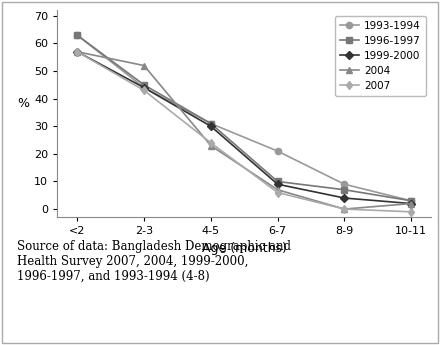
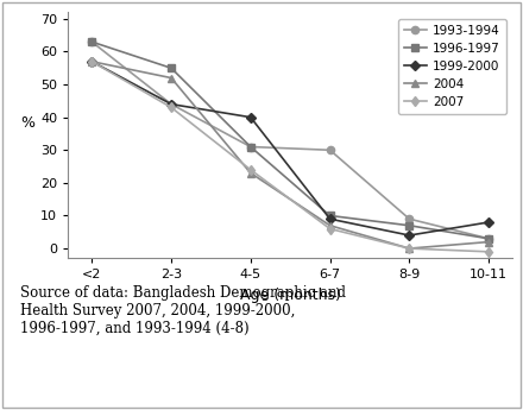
1996-1997/2-3: 45 -> 55
1999-2000/4-5: 30 -> 40
1993-1994/6-7: 21 -> 30
1999-2000/10-11: 2 -> 8
